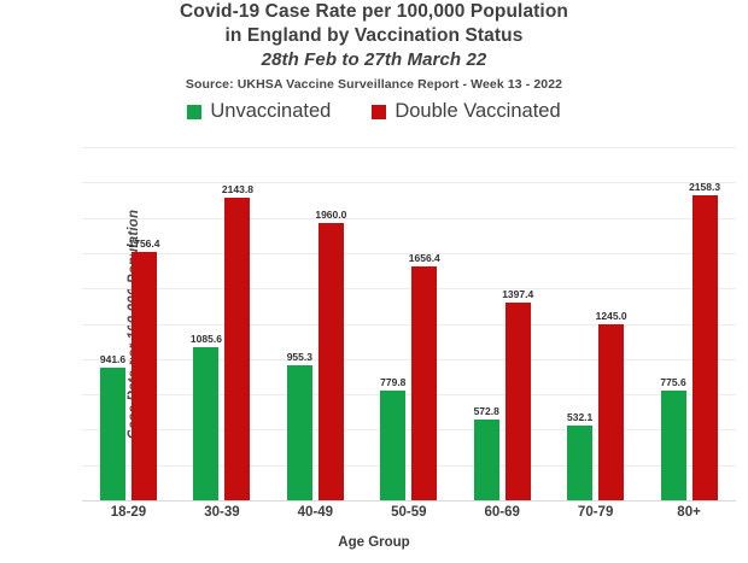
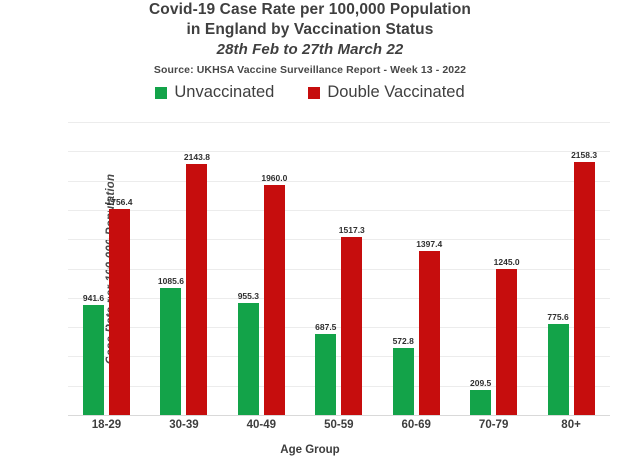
Unvaccinated/50-59: 779.8 -> 687.5
Double Vaccinated/50-59: 1656.4 -> 1517.3
Unvaccinated/70-79: 532.1 -> 209.5
